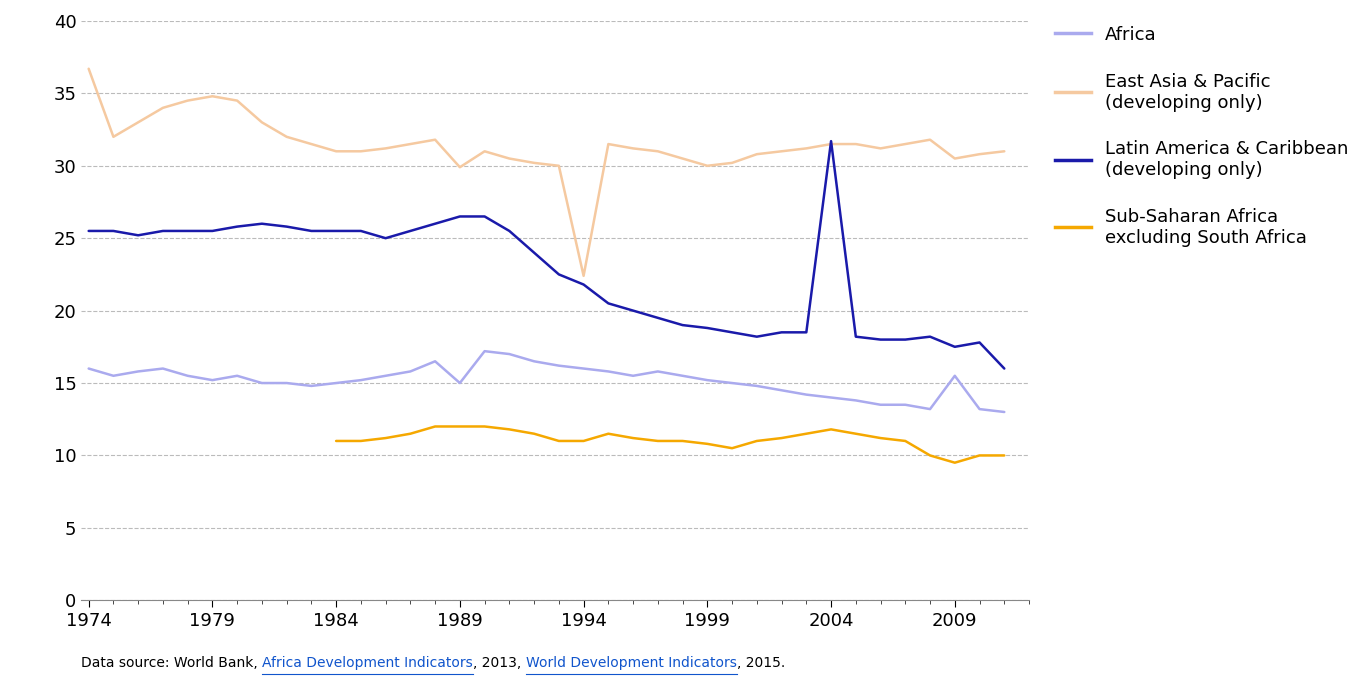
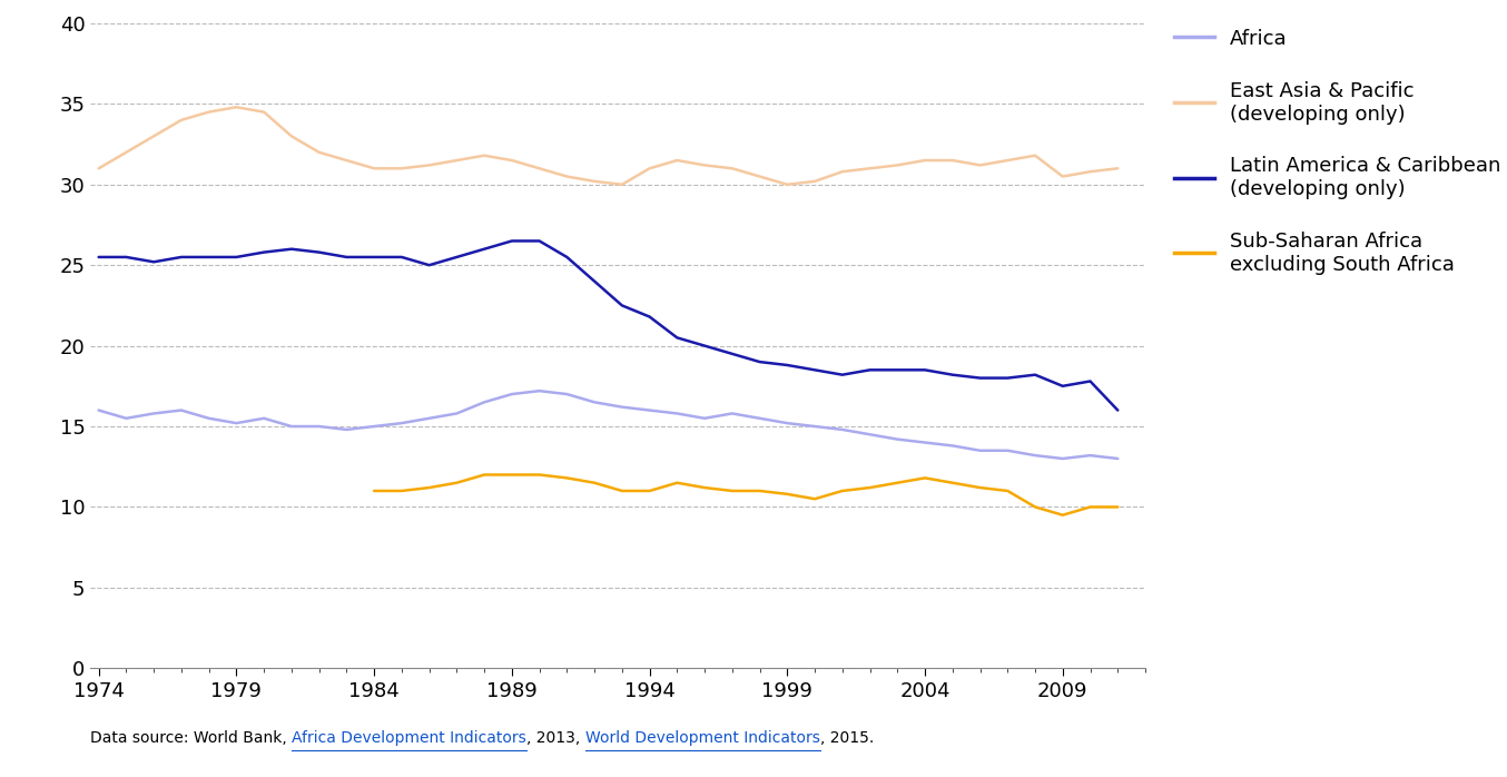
East Asia & Pacific (developing only)/1974: 36.7 -> 31.0
Africa/1989: 15.0 -> 17.0
East Asia & Pacific (developing only)/1989: 29.9 -> 31.5
East Asia & Pacific (developing only)/1994: 22.4 -> 31.0
Latin America & Caribbean (developing only)/2004: 31.7 -> 18.5
Africa/2009: 15.5 -> 13.0
